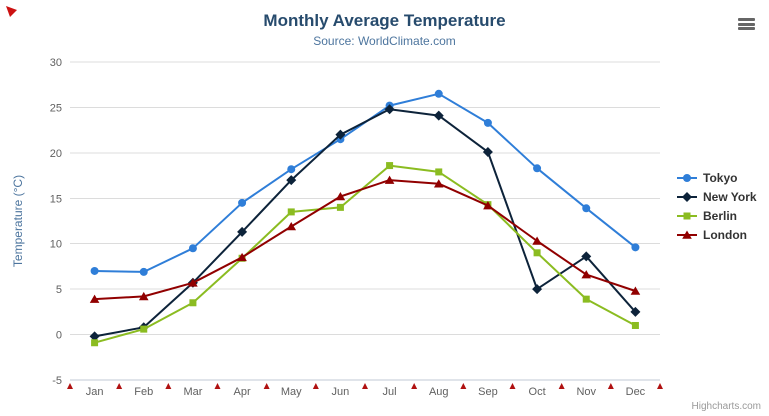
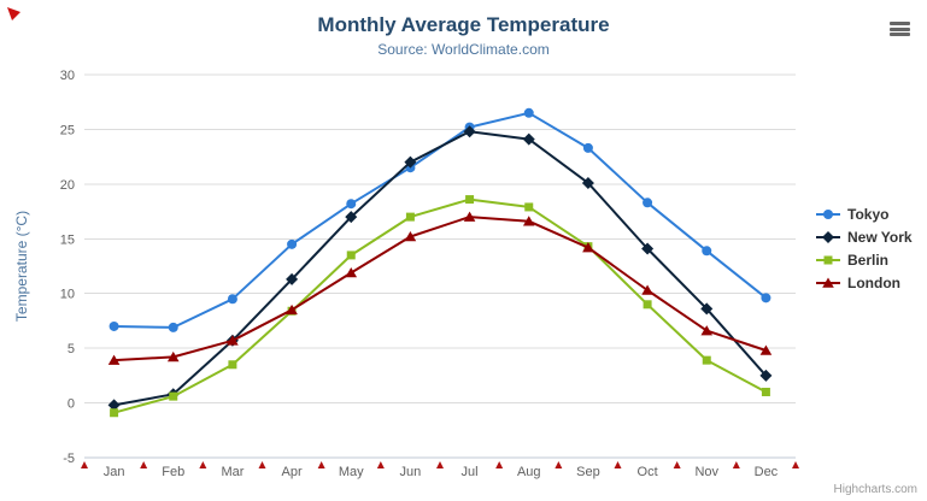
Berlin/Jun: 14 -> 17
New York/Oct: 5 -> 14
